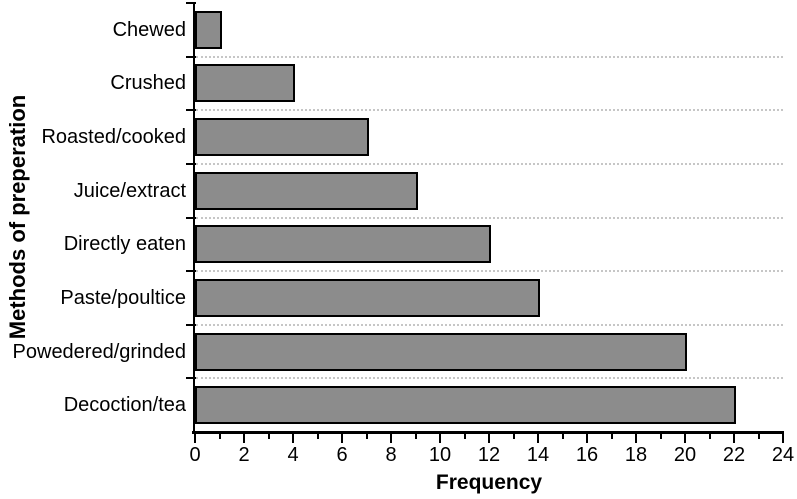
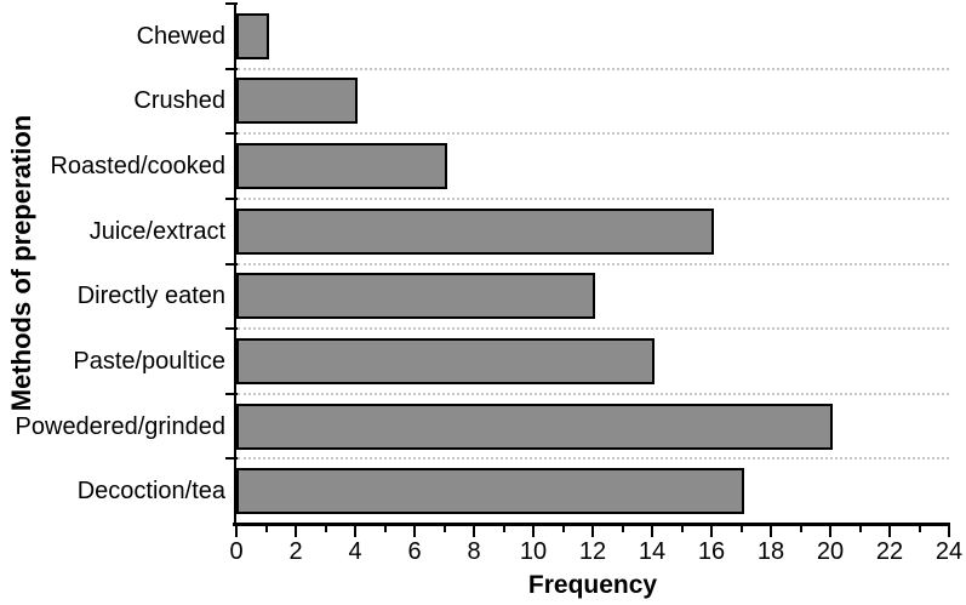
Juice/extract: 9 -> 16
Decoction/tea: 22 -> 17
